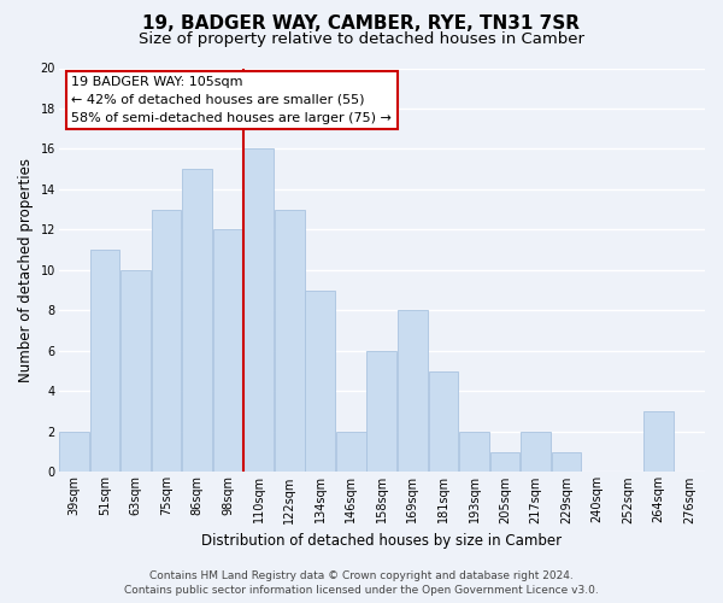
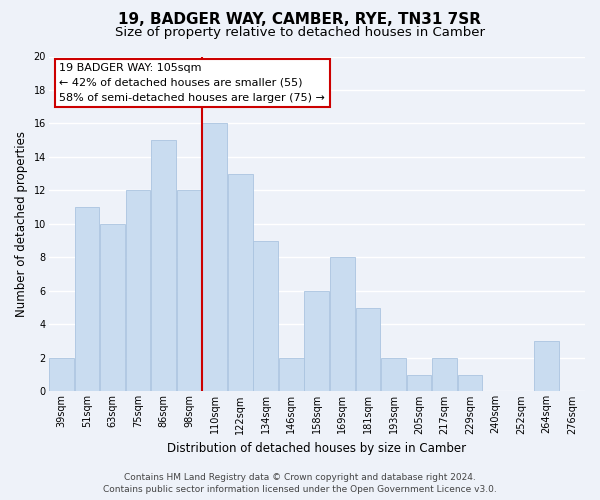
75sqm: 13 -> 12
